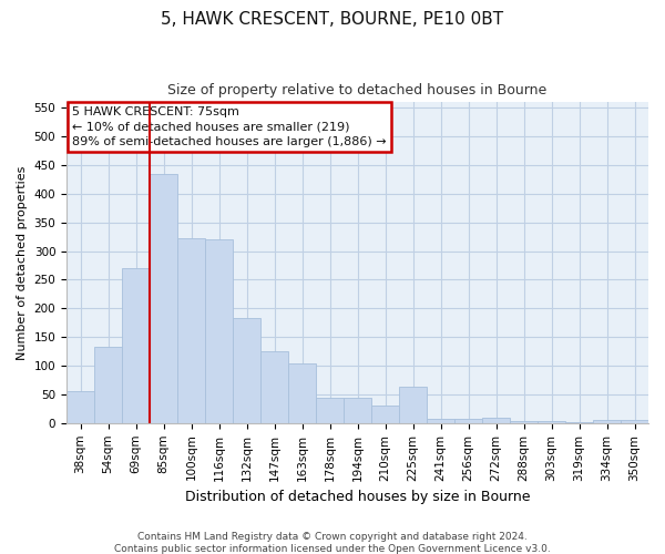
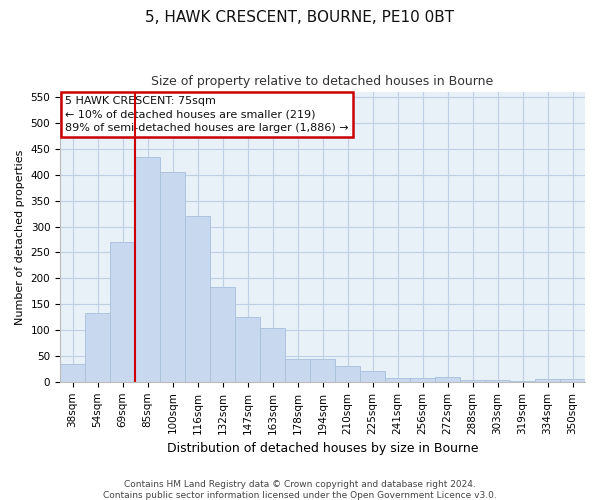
38sqm: 56 -> 35
100sqm: 322 -> 405
225sqm: 64 -> 20
